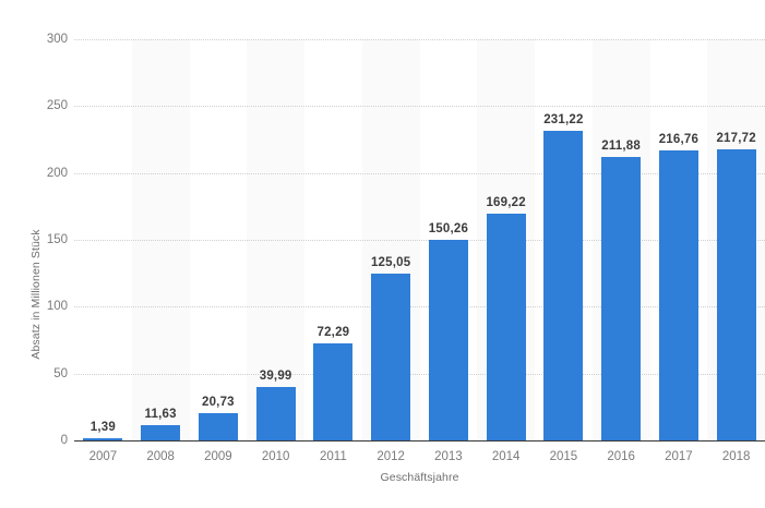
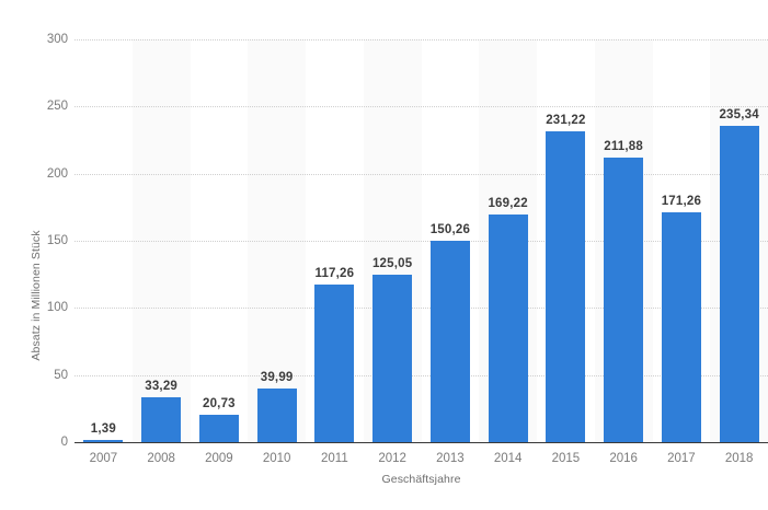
2008: 11,63 -> 33,29
2011: 72,29 -> 117,26
2017: 216,76 -> 171,26
2018: 217,72 -> 235,34
